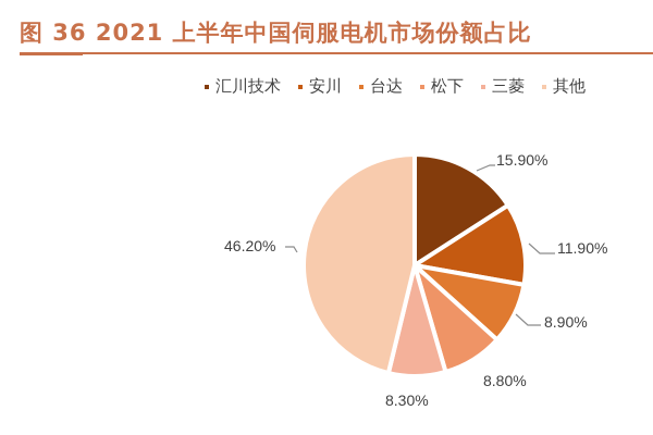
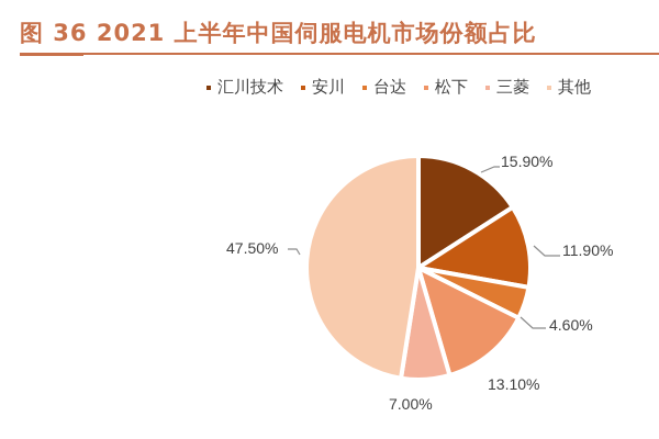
台达: 8.90% -> 4.60%
松下: 8.80% -> 13.10%
三菱: 8.30% -> 7.00%
其他: 46.20% -> 47.50%
